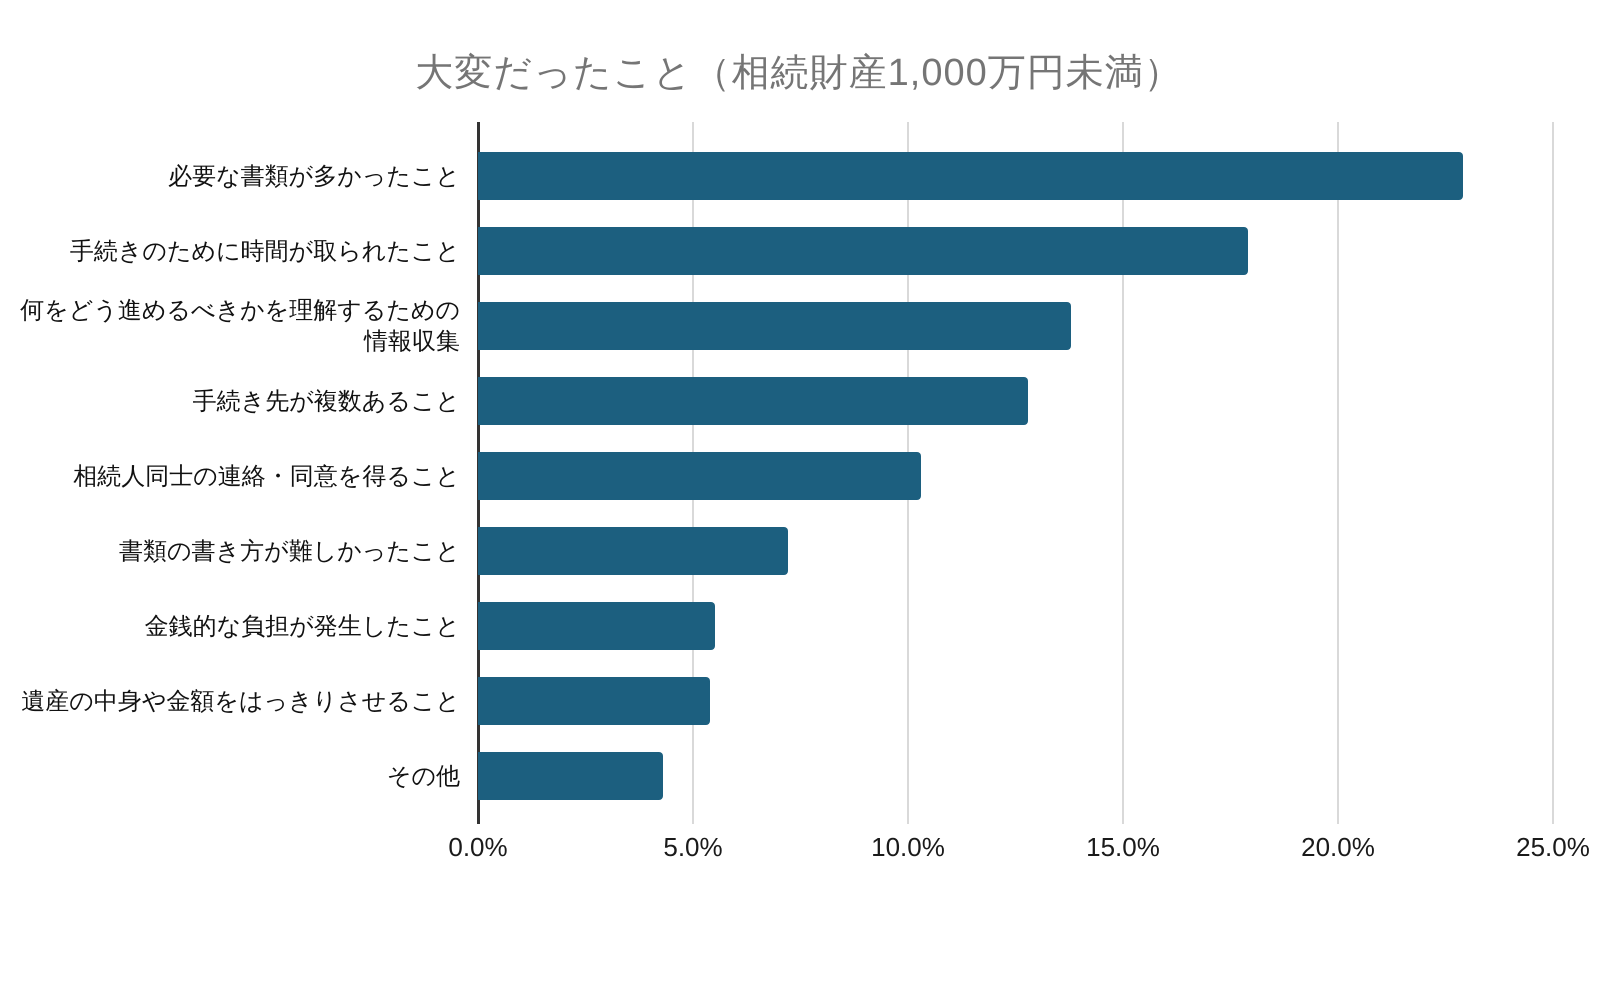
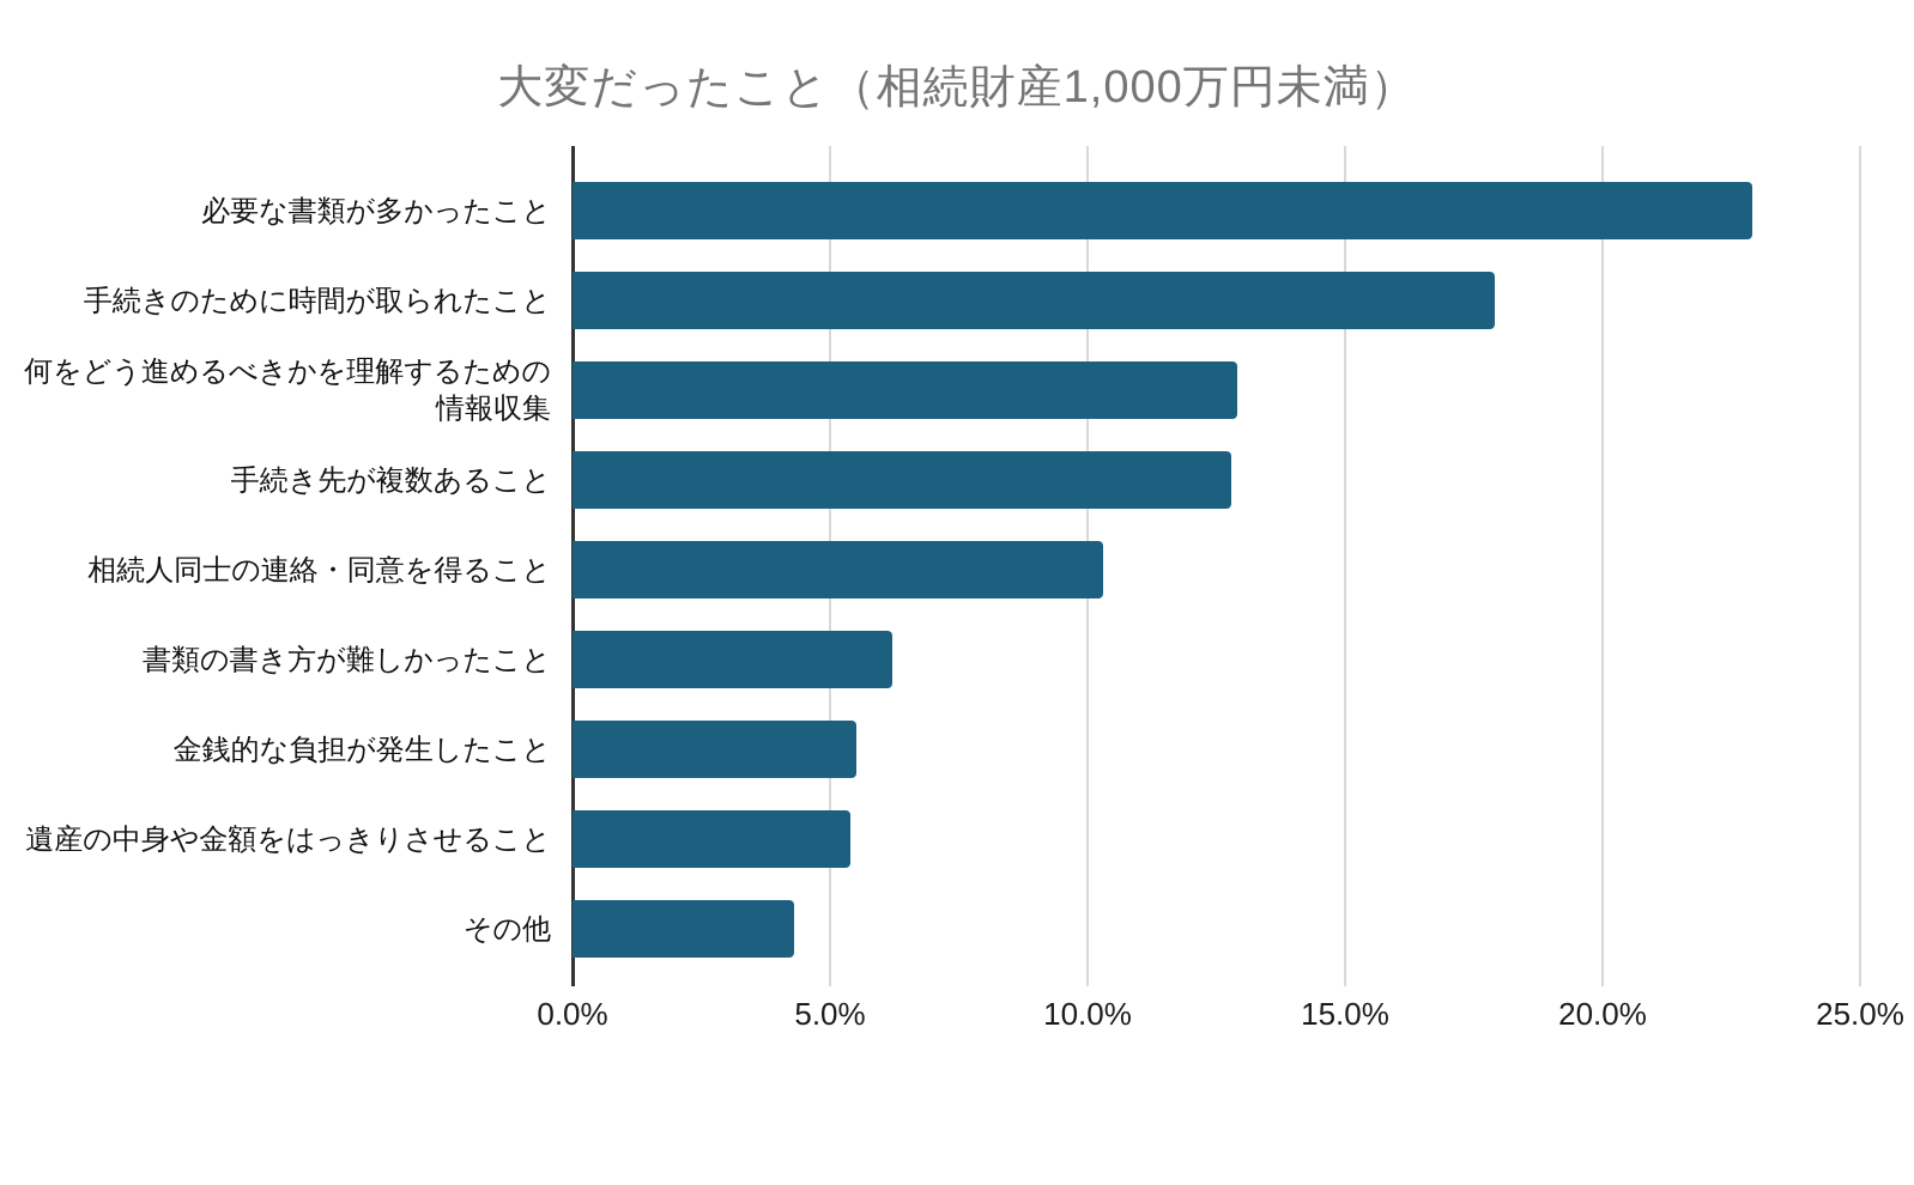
何をどう進めるべきかを理解するための情報収集: 13.8% -> 12.9%
書類の書き方が難しかったこと: 7.2% -> 6.2%
